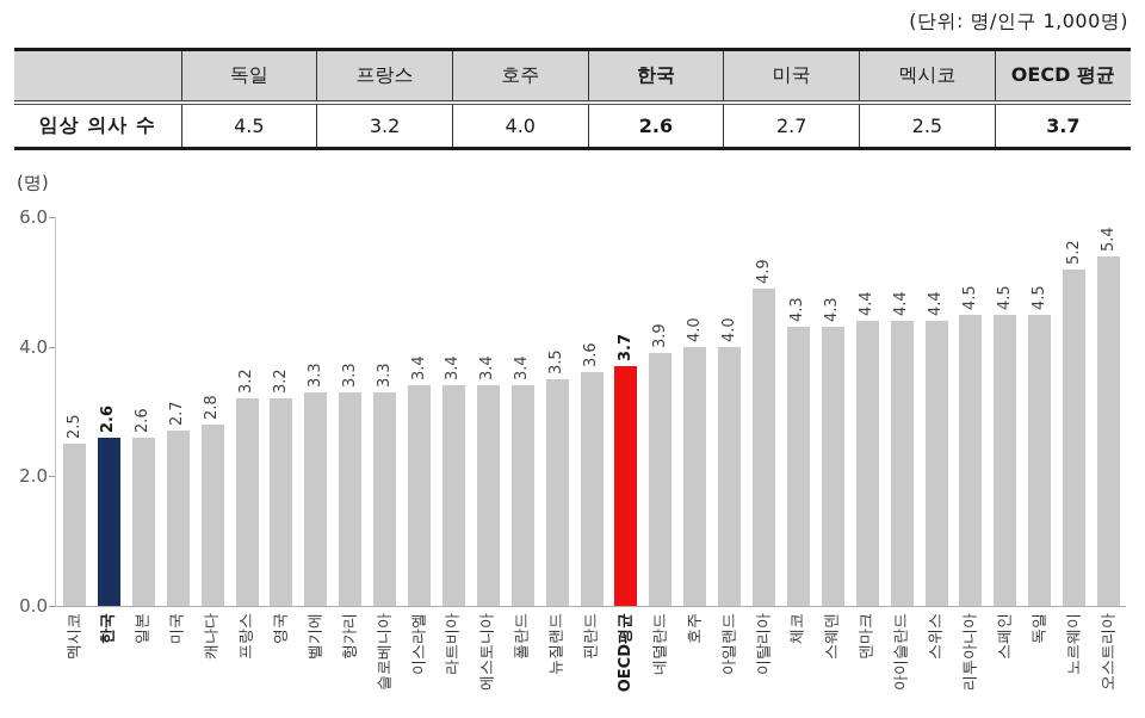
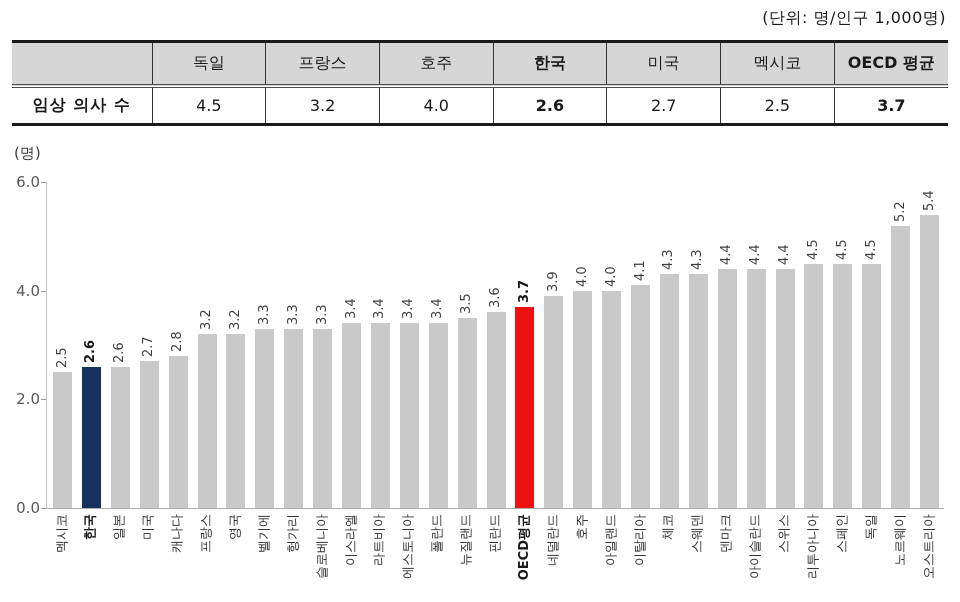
이탈리아: 4.9 -> 4.1
